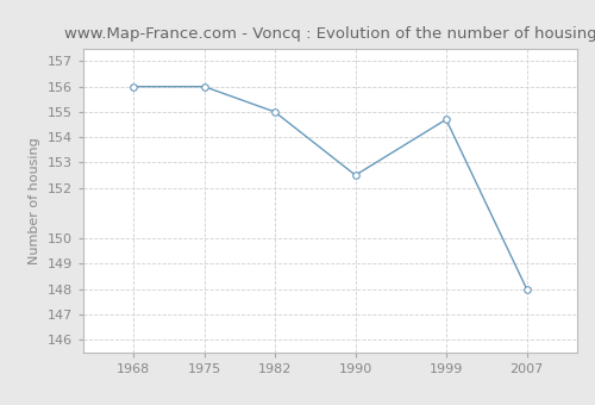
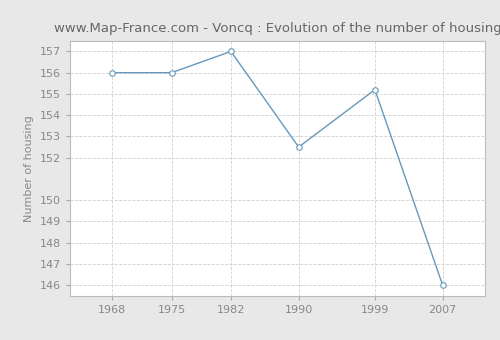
1982: 155.0 -> 157.0
1999: 154.7 -> 155.2
2007: 148.0 -> 146.0
